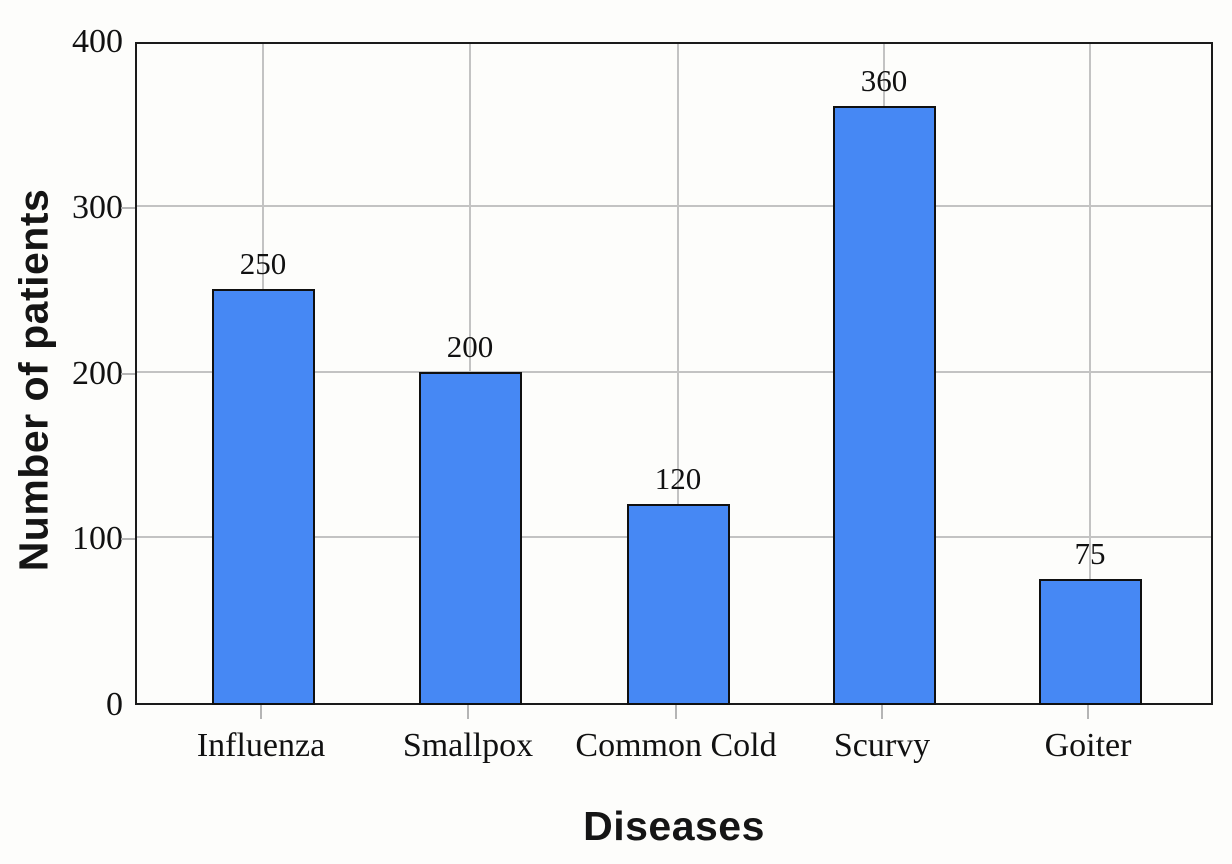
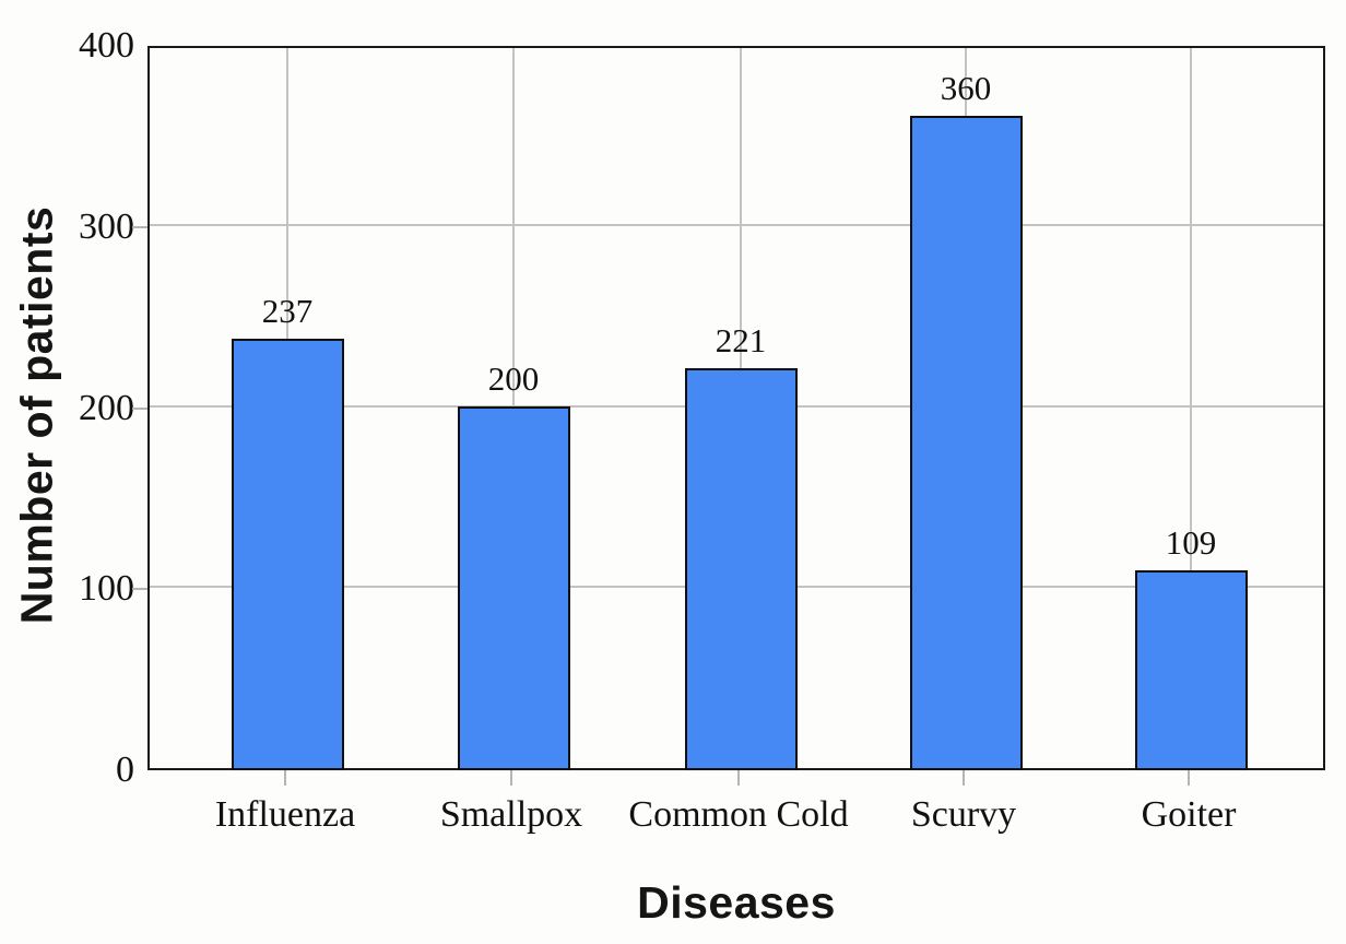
Influenza: 250 -> 237
Common Cold: 120 -> 221
Goiter: 75 -> 109
